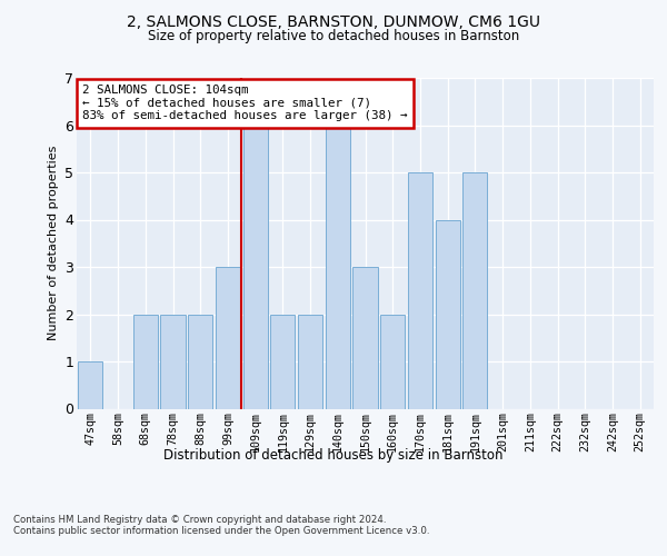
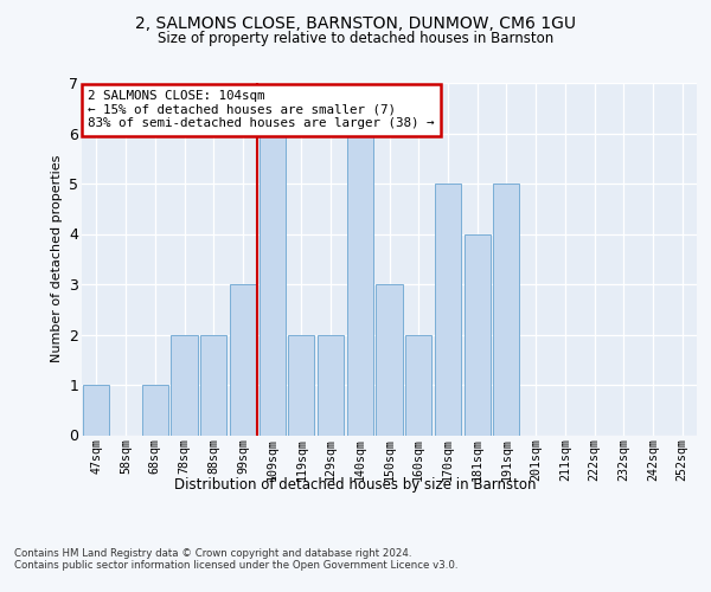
68sqm: 2 -> 1
